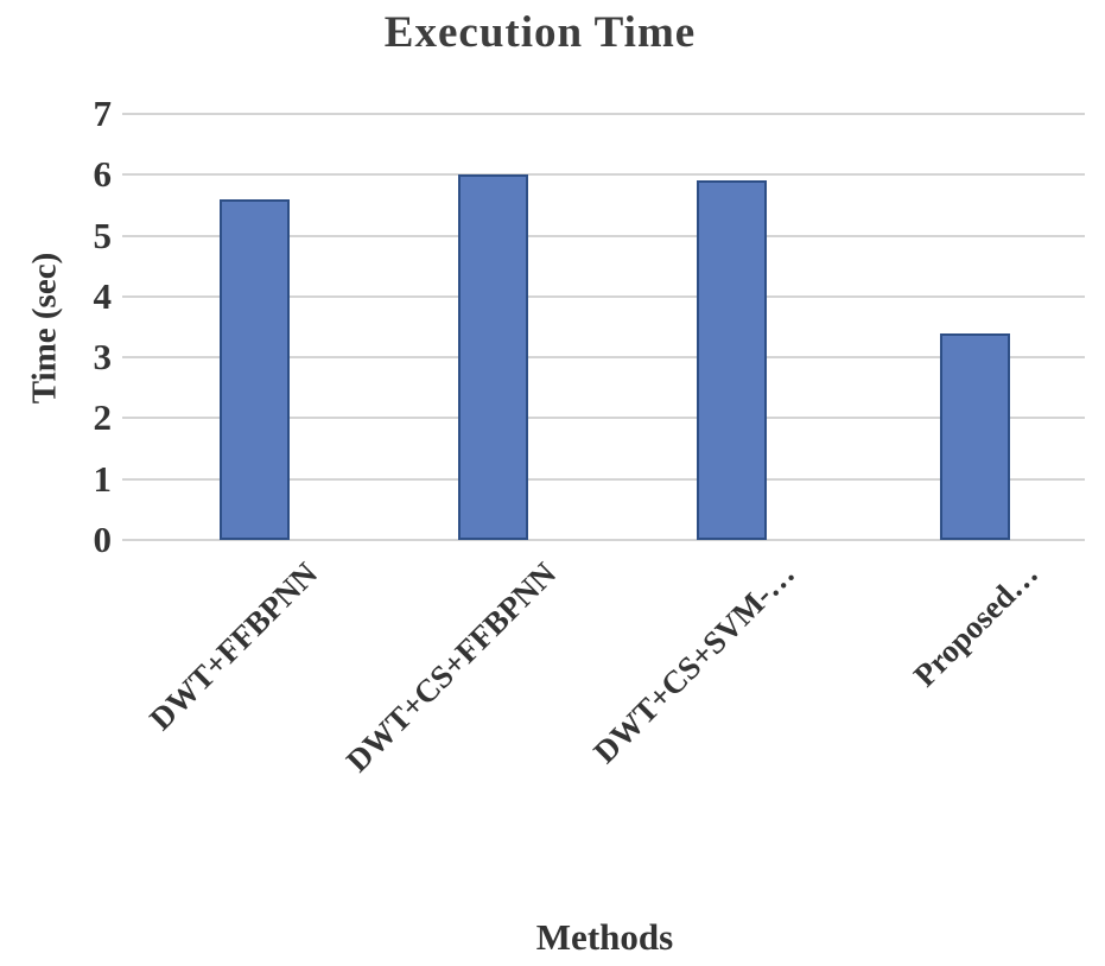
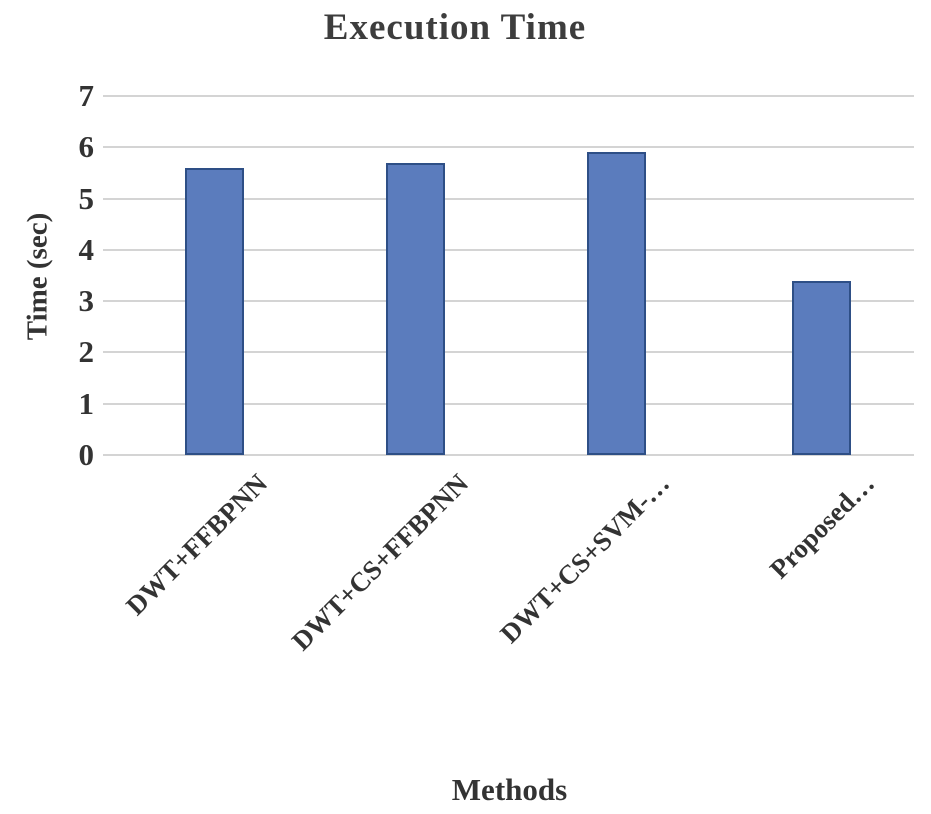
DWT+CS+FFBPNN: 6.0 -> 5.7
